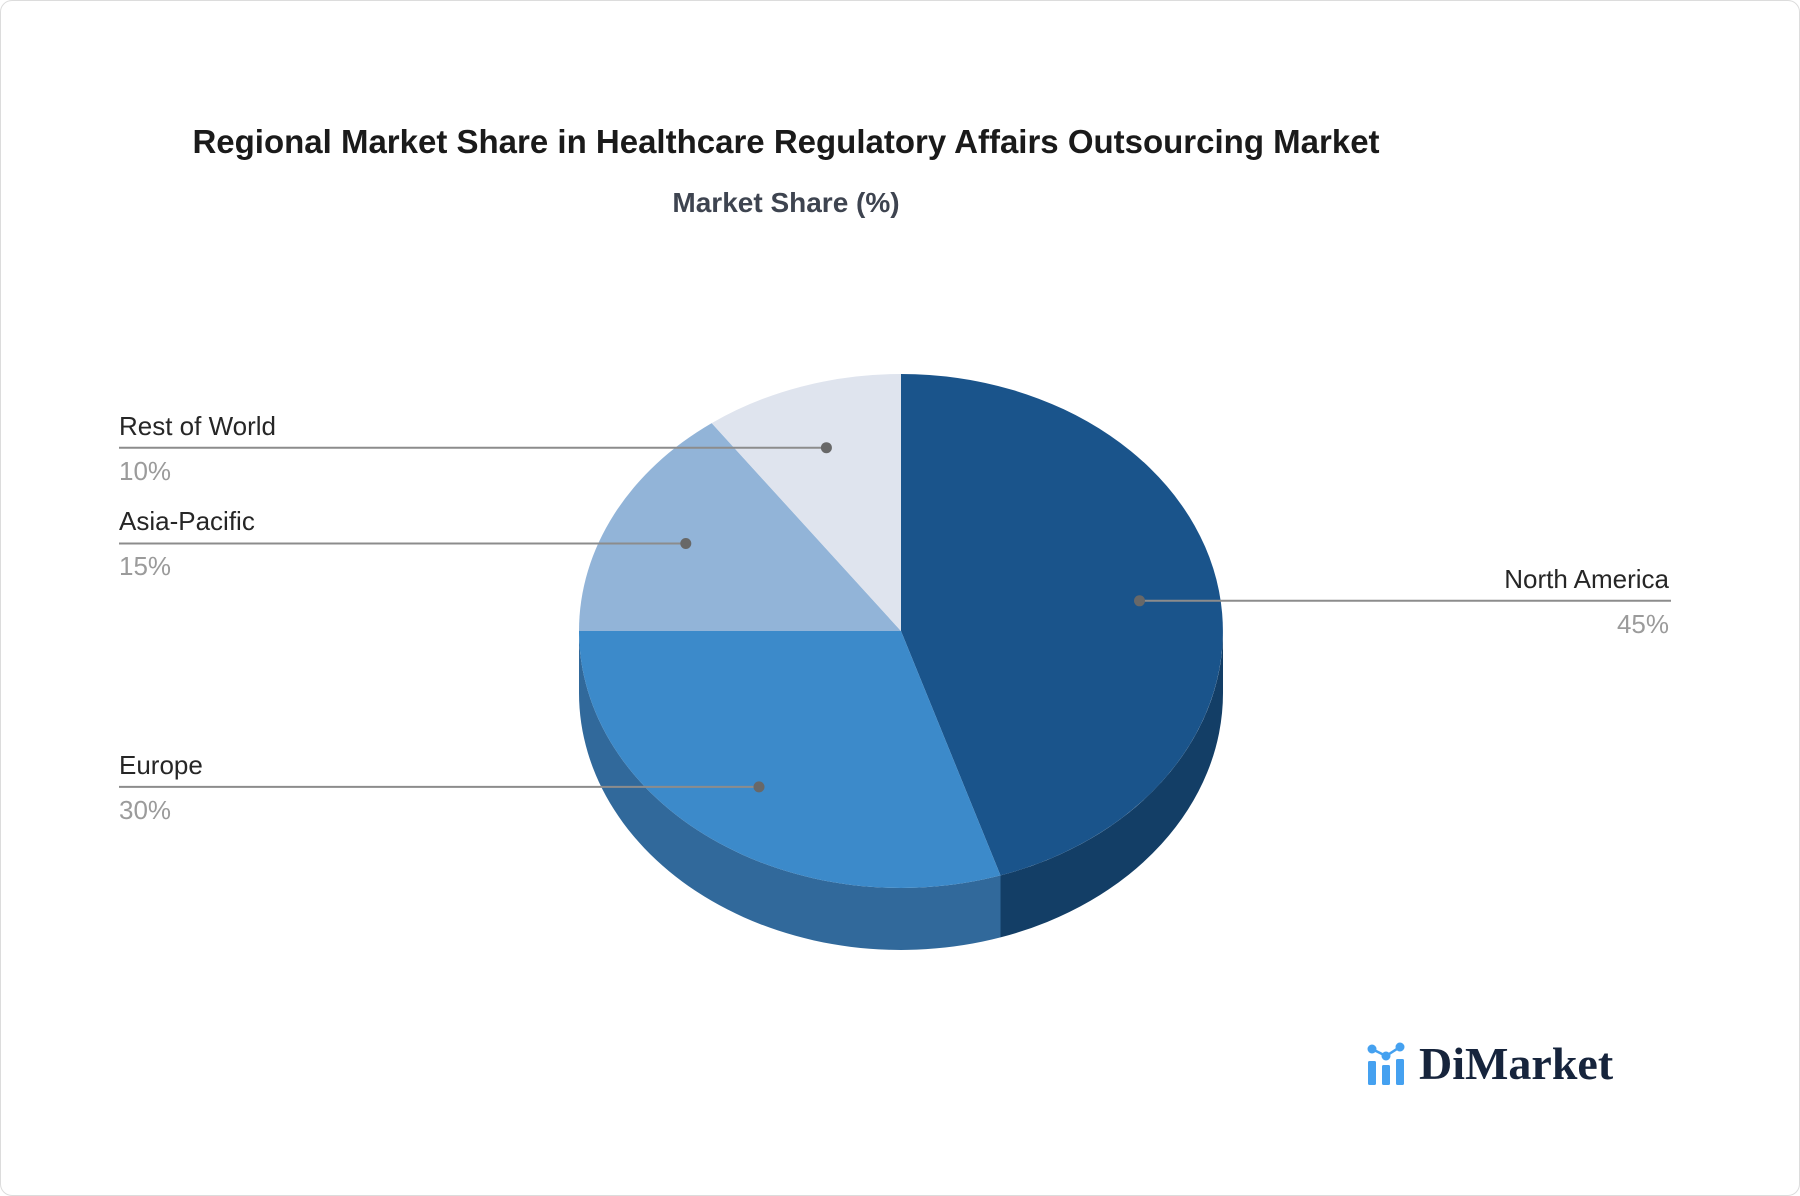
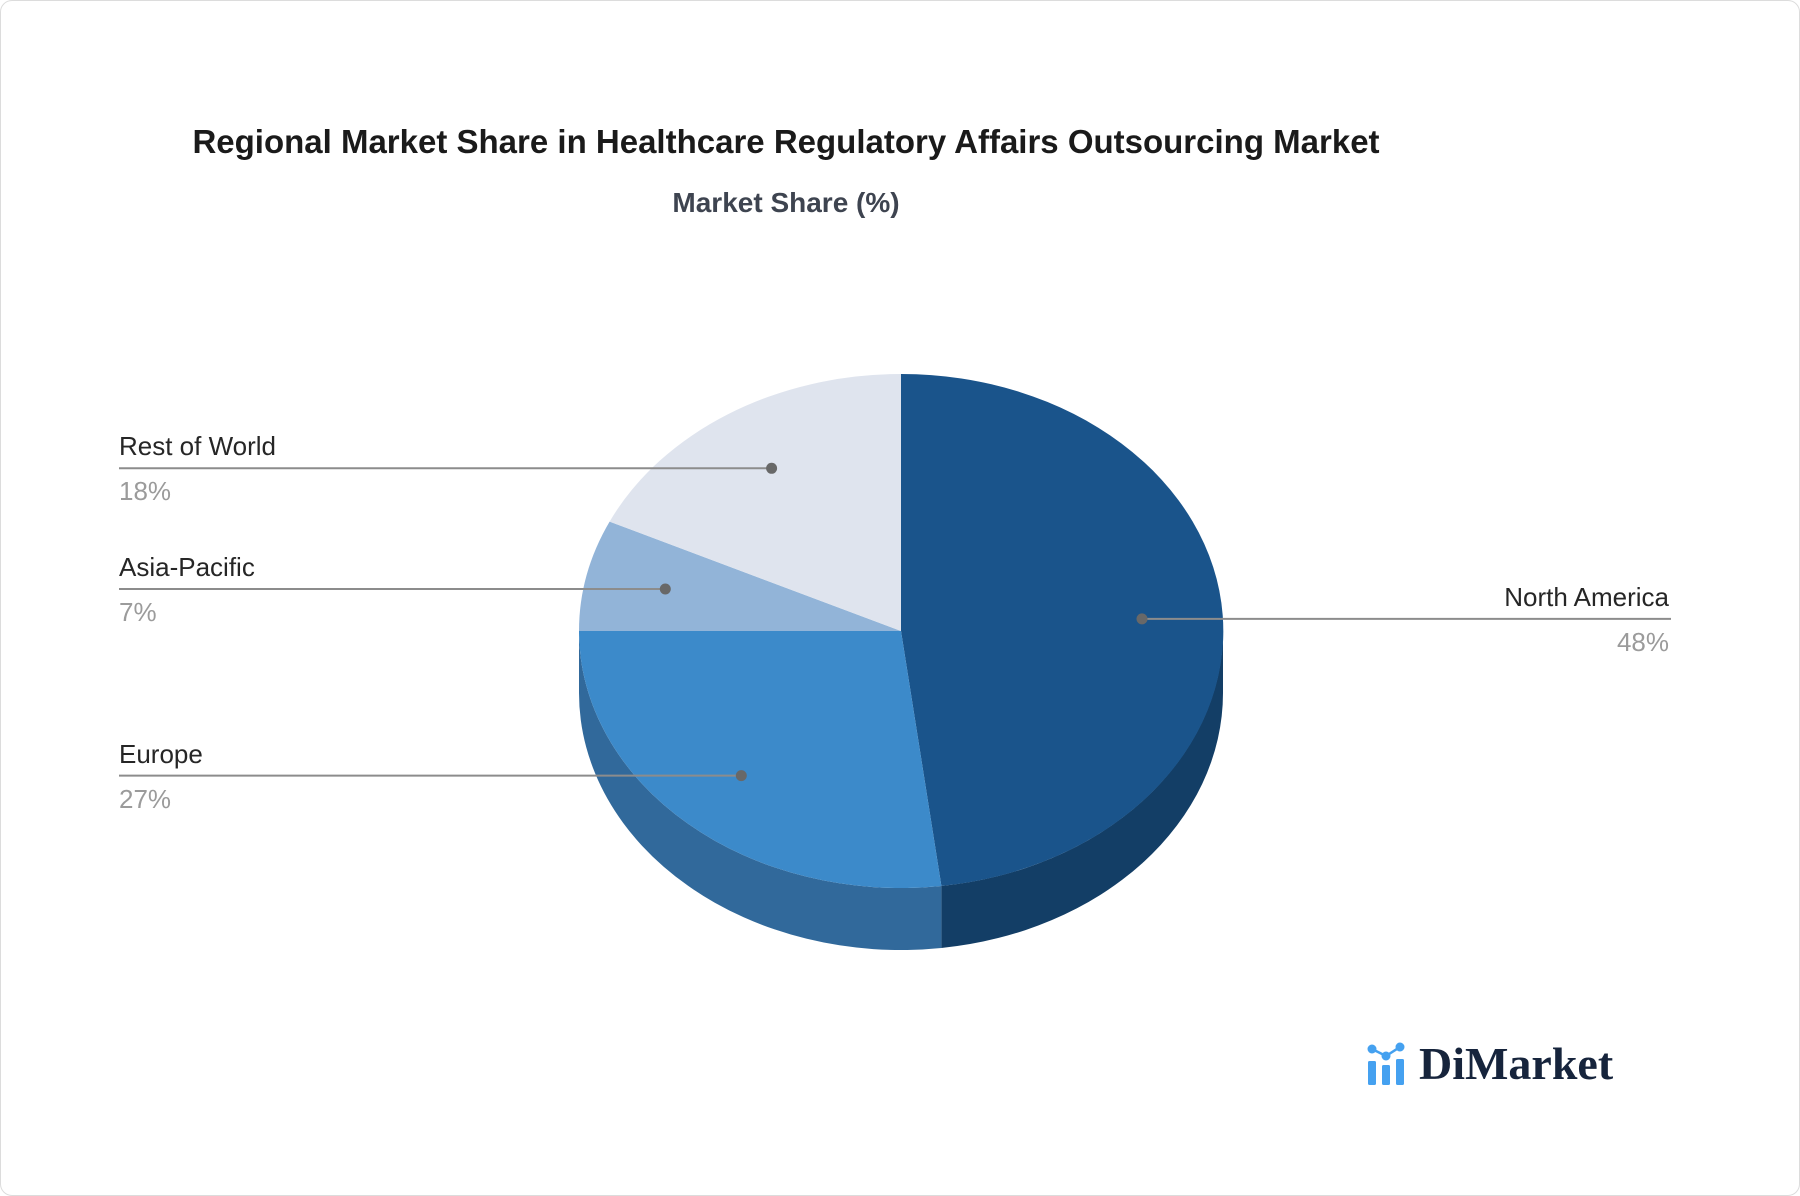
North America: 45% -> 48%
Europe: 30% -> 27%
Asia-Pacific: 15% -> 7%
Rest of World: 10% -> 18%
